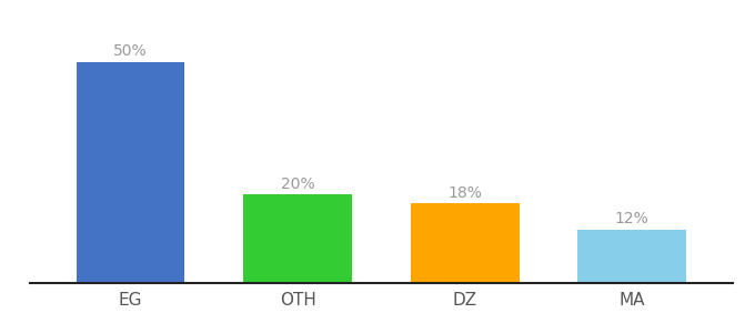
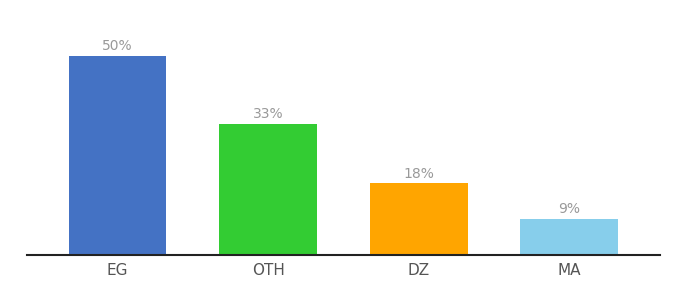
OTH: 20% -> 33%
MA: 12% -> 9%
